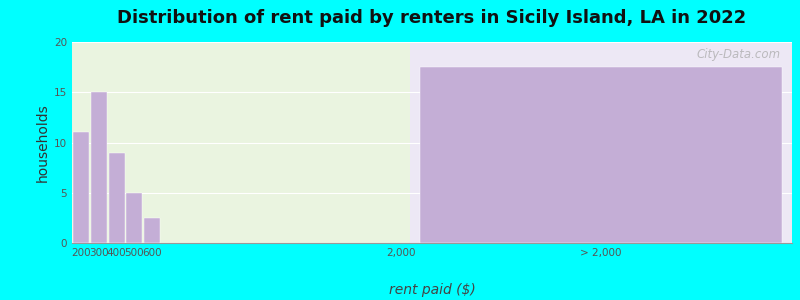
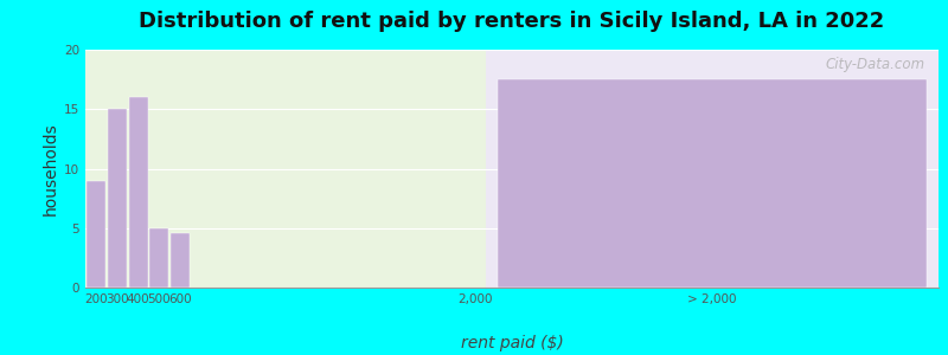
200: 11.0 -> 9.0
400: 9.0 -> 16.0
600: 2.5 -> 4.6
